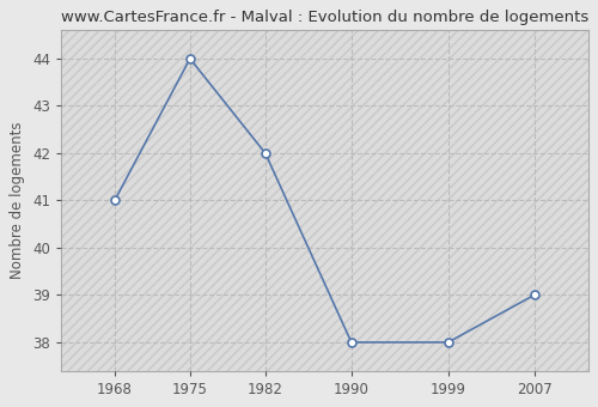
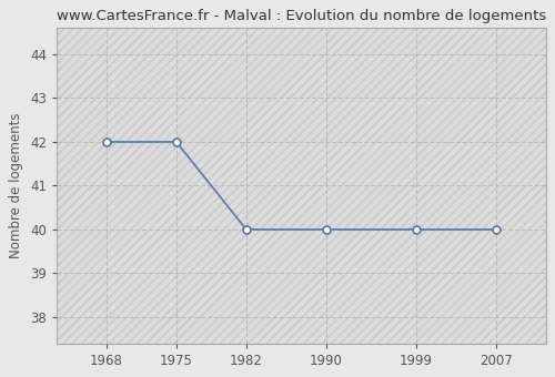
1968: 41 -> 42
1975: 44 -> 42
1982: 42 -> 40
1990: 38 -> 40
1999: 38 -> 40
2007: 39 -> 40
